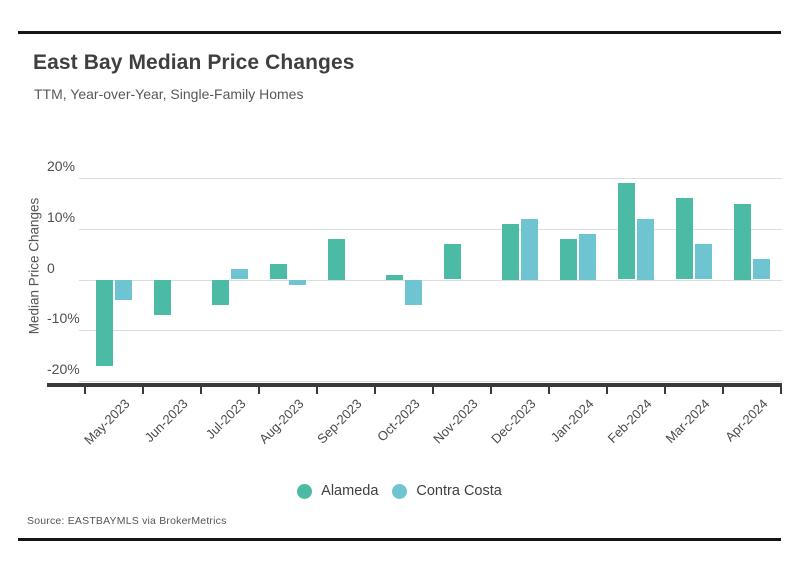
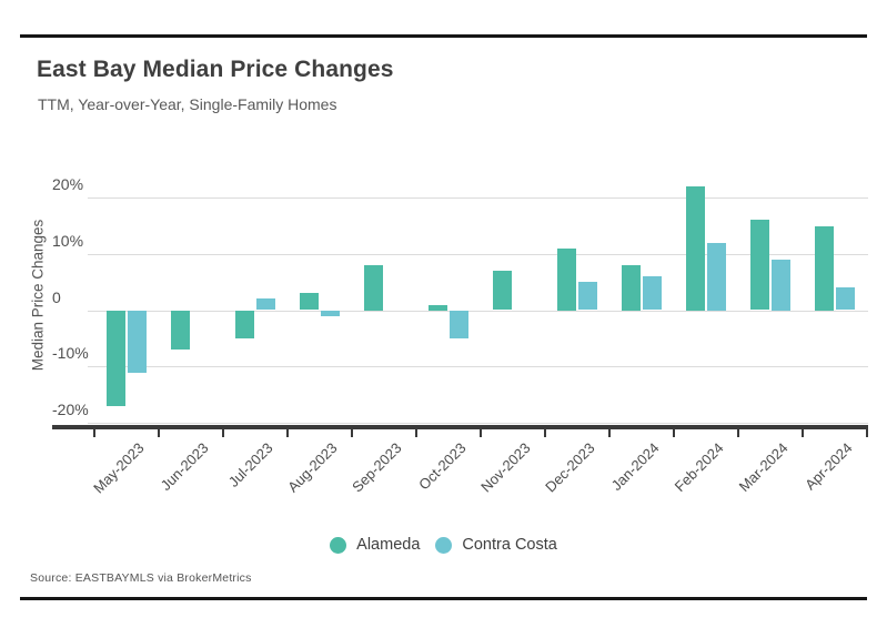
Contra Costa/May-2023: -4% -> -11%
Contra Costa/Dec-2023: 12% -> 5%
Contra Costa/Jan-2024: 9% -> 6%
Alameda/Feb-2024: 19% -> 22%
Contra Costa/Mar-2024: 7% -> 9%
